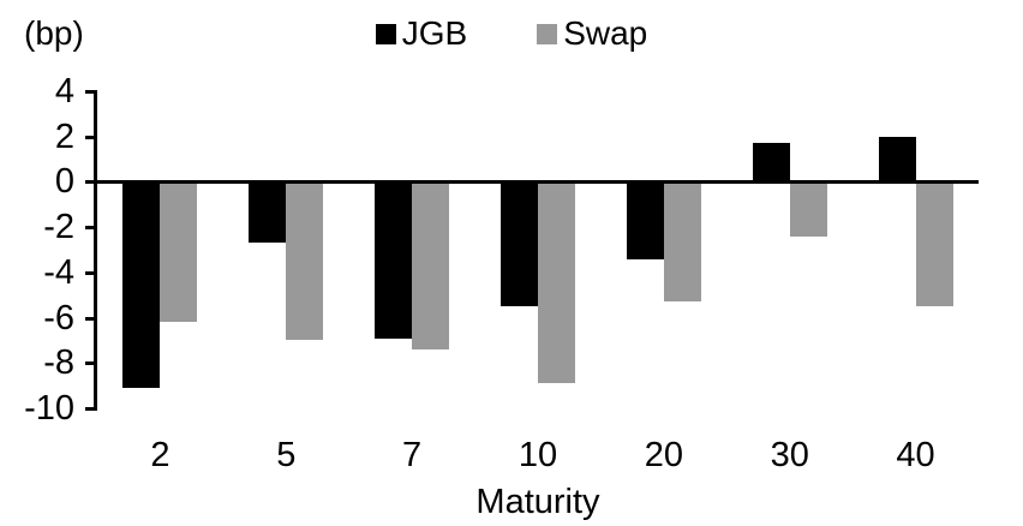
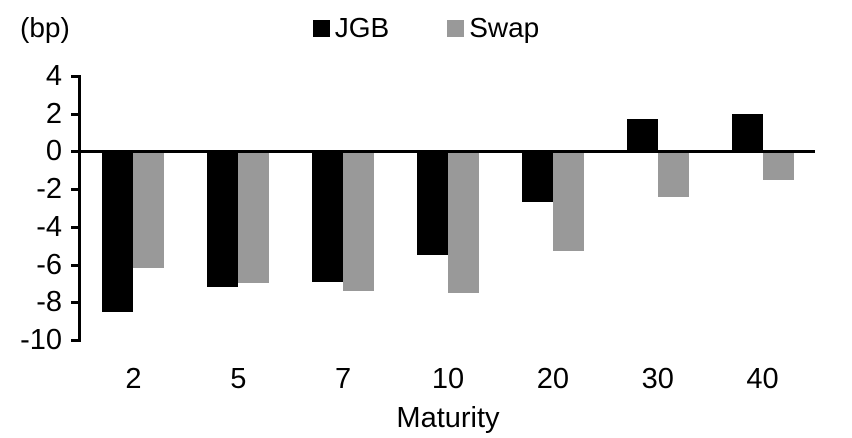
JGB/2: -9.1 -> -8.5
JGB/5: -2.7 -> -7.2
Swap/10: -8.9 -> -7.5
JGB/20: -3.4 -> -2.7
Swap/40: -5.5 -> -1.5
